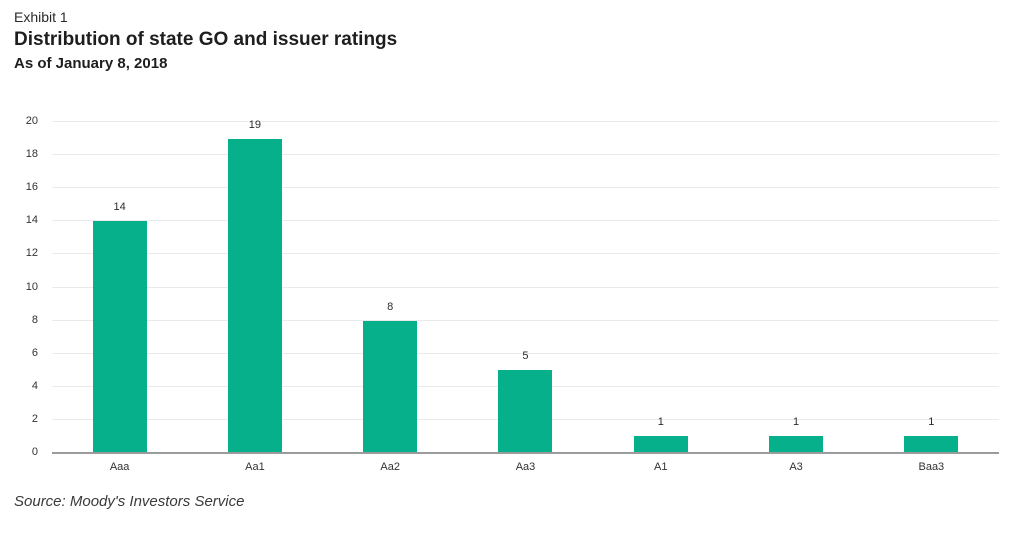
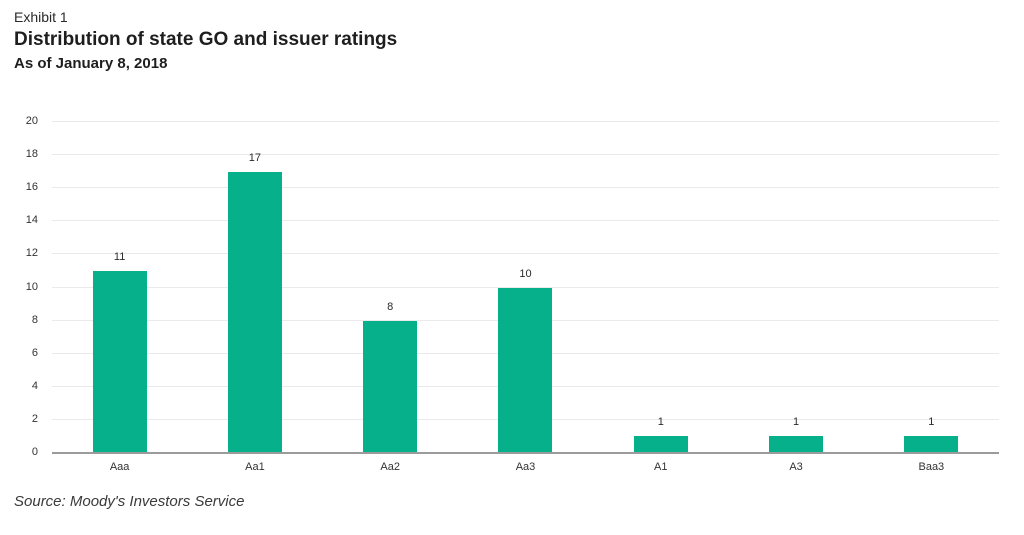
Aaa: 14 -> 11
Aa1: 19 -> 17
Aa3: 5 -> 10
